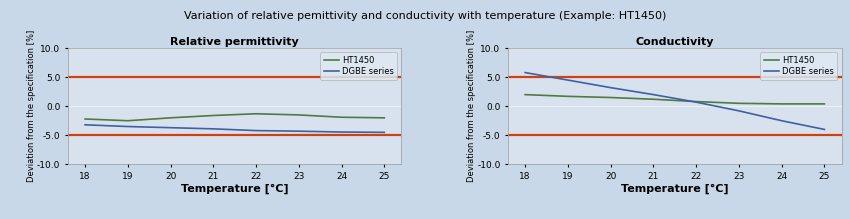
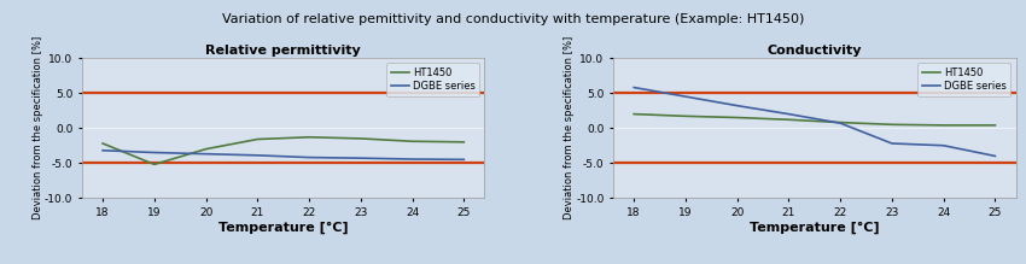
Relative permittivity/HT1450/19: -2.5 -> -5.2
Relative permittivity/HT1450/20: -2.0 -> -3.0
Conductivity/DGBE series/23: -0.8 -> -2.2
